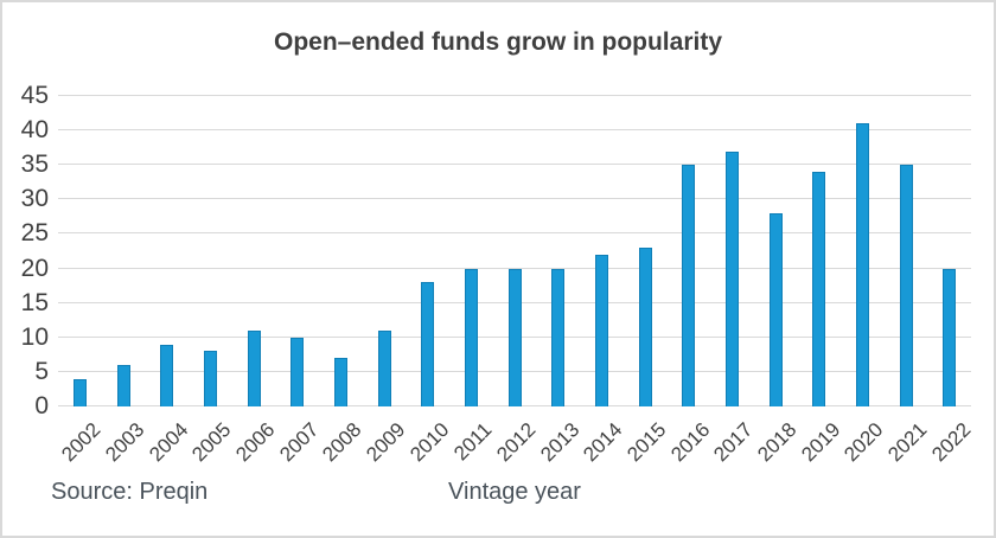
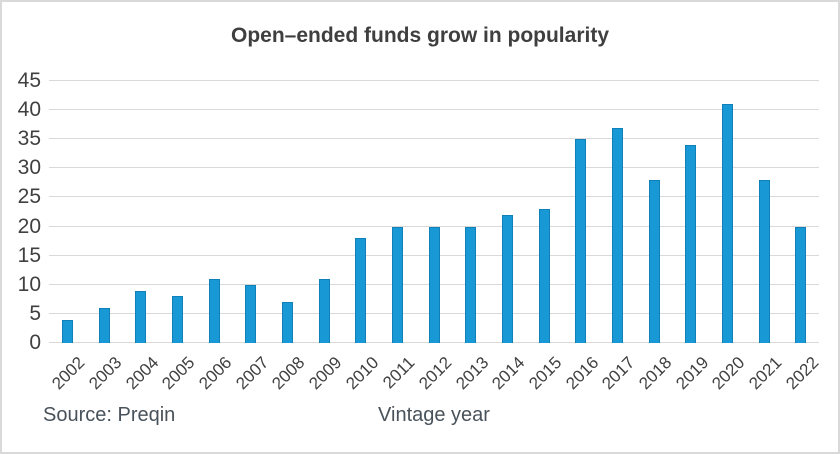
2021: 35 -> 28
